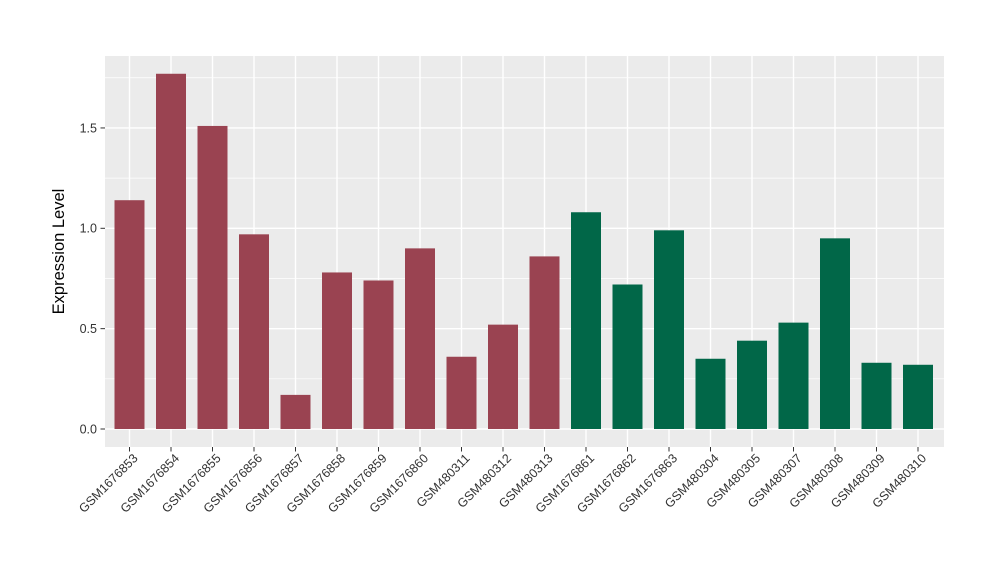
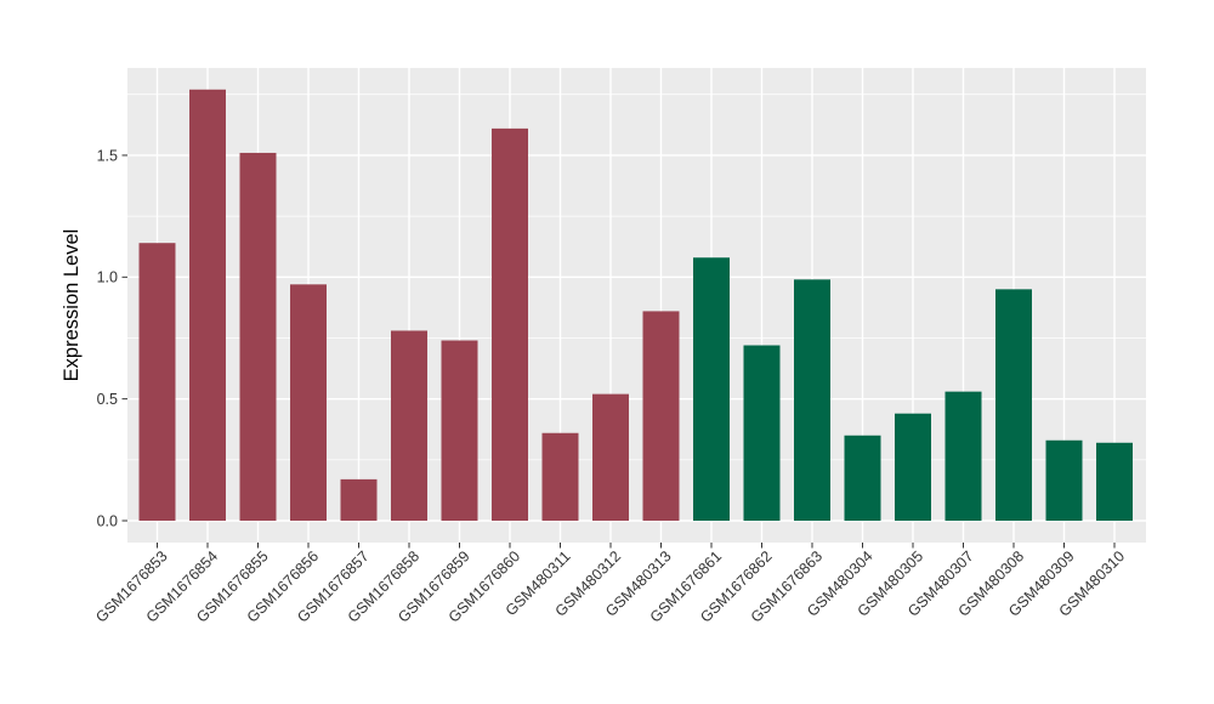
GSM1676860: 0.90 -> 1.61
